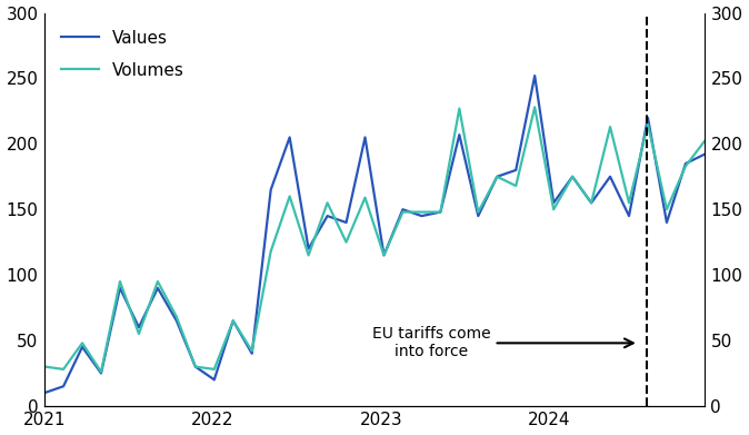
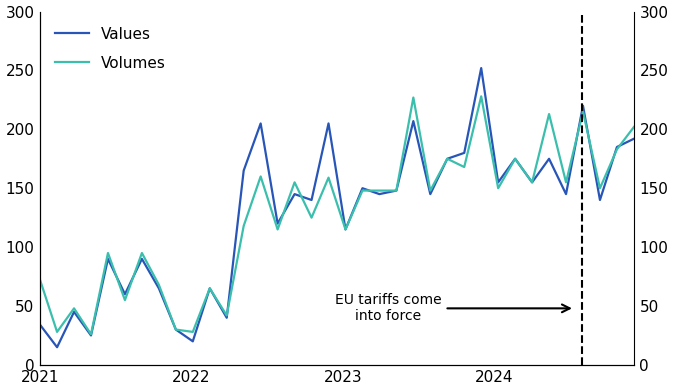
Values/2021: 10 -> 34
Volumes/2021: 30 -> 72
